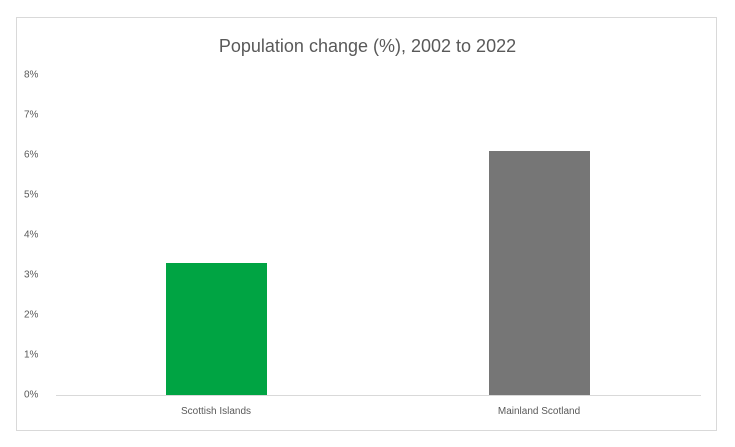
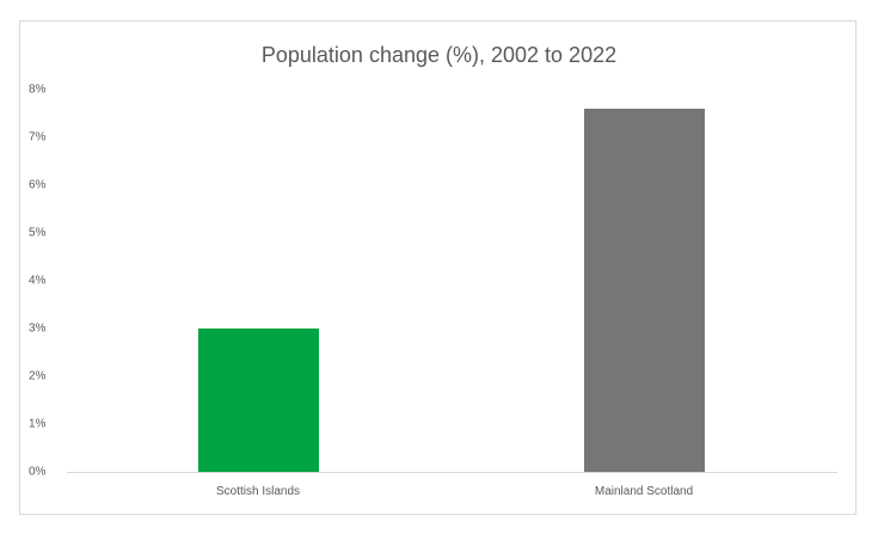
Scottish Islands: 3.3% -> 3.0%
Mainland Scotland: 6.1% -> 7.6%
